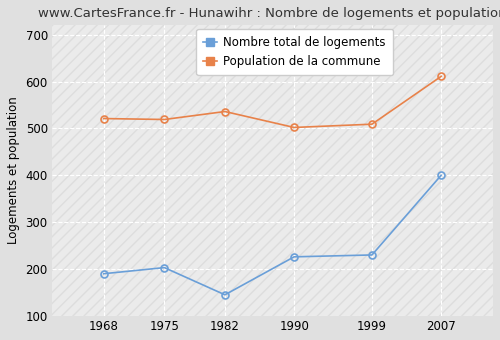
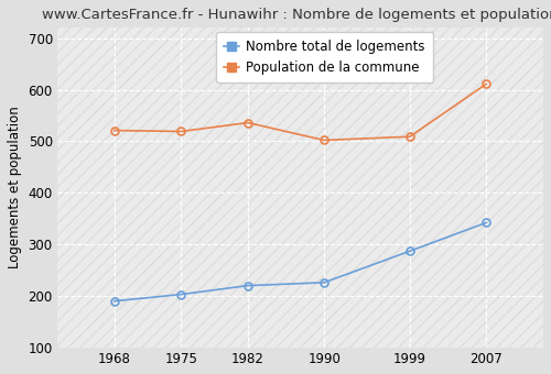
Nombre total de logements/1982: 145 -> 220
Nombre total de logements/1999: 230 -> 287
Nombre total de logements/2007: 400 -> 342
